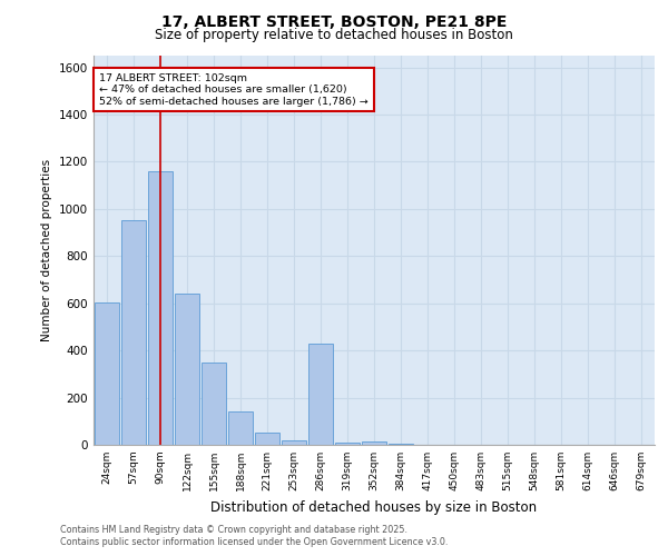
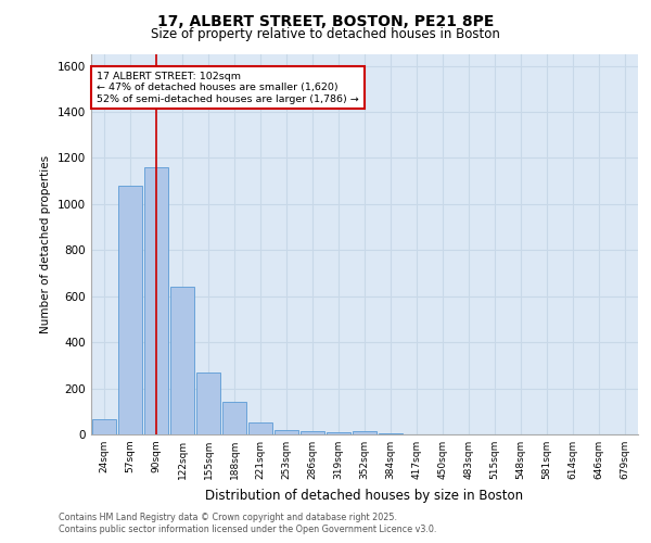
24sqm: 605 -> 65
57sqm: 950 -> 1080
155sqm: 350 -> 270
286sqm: 430 -> 15
